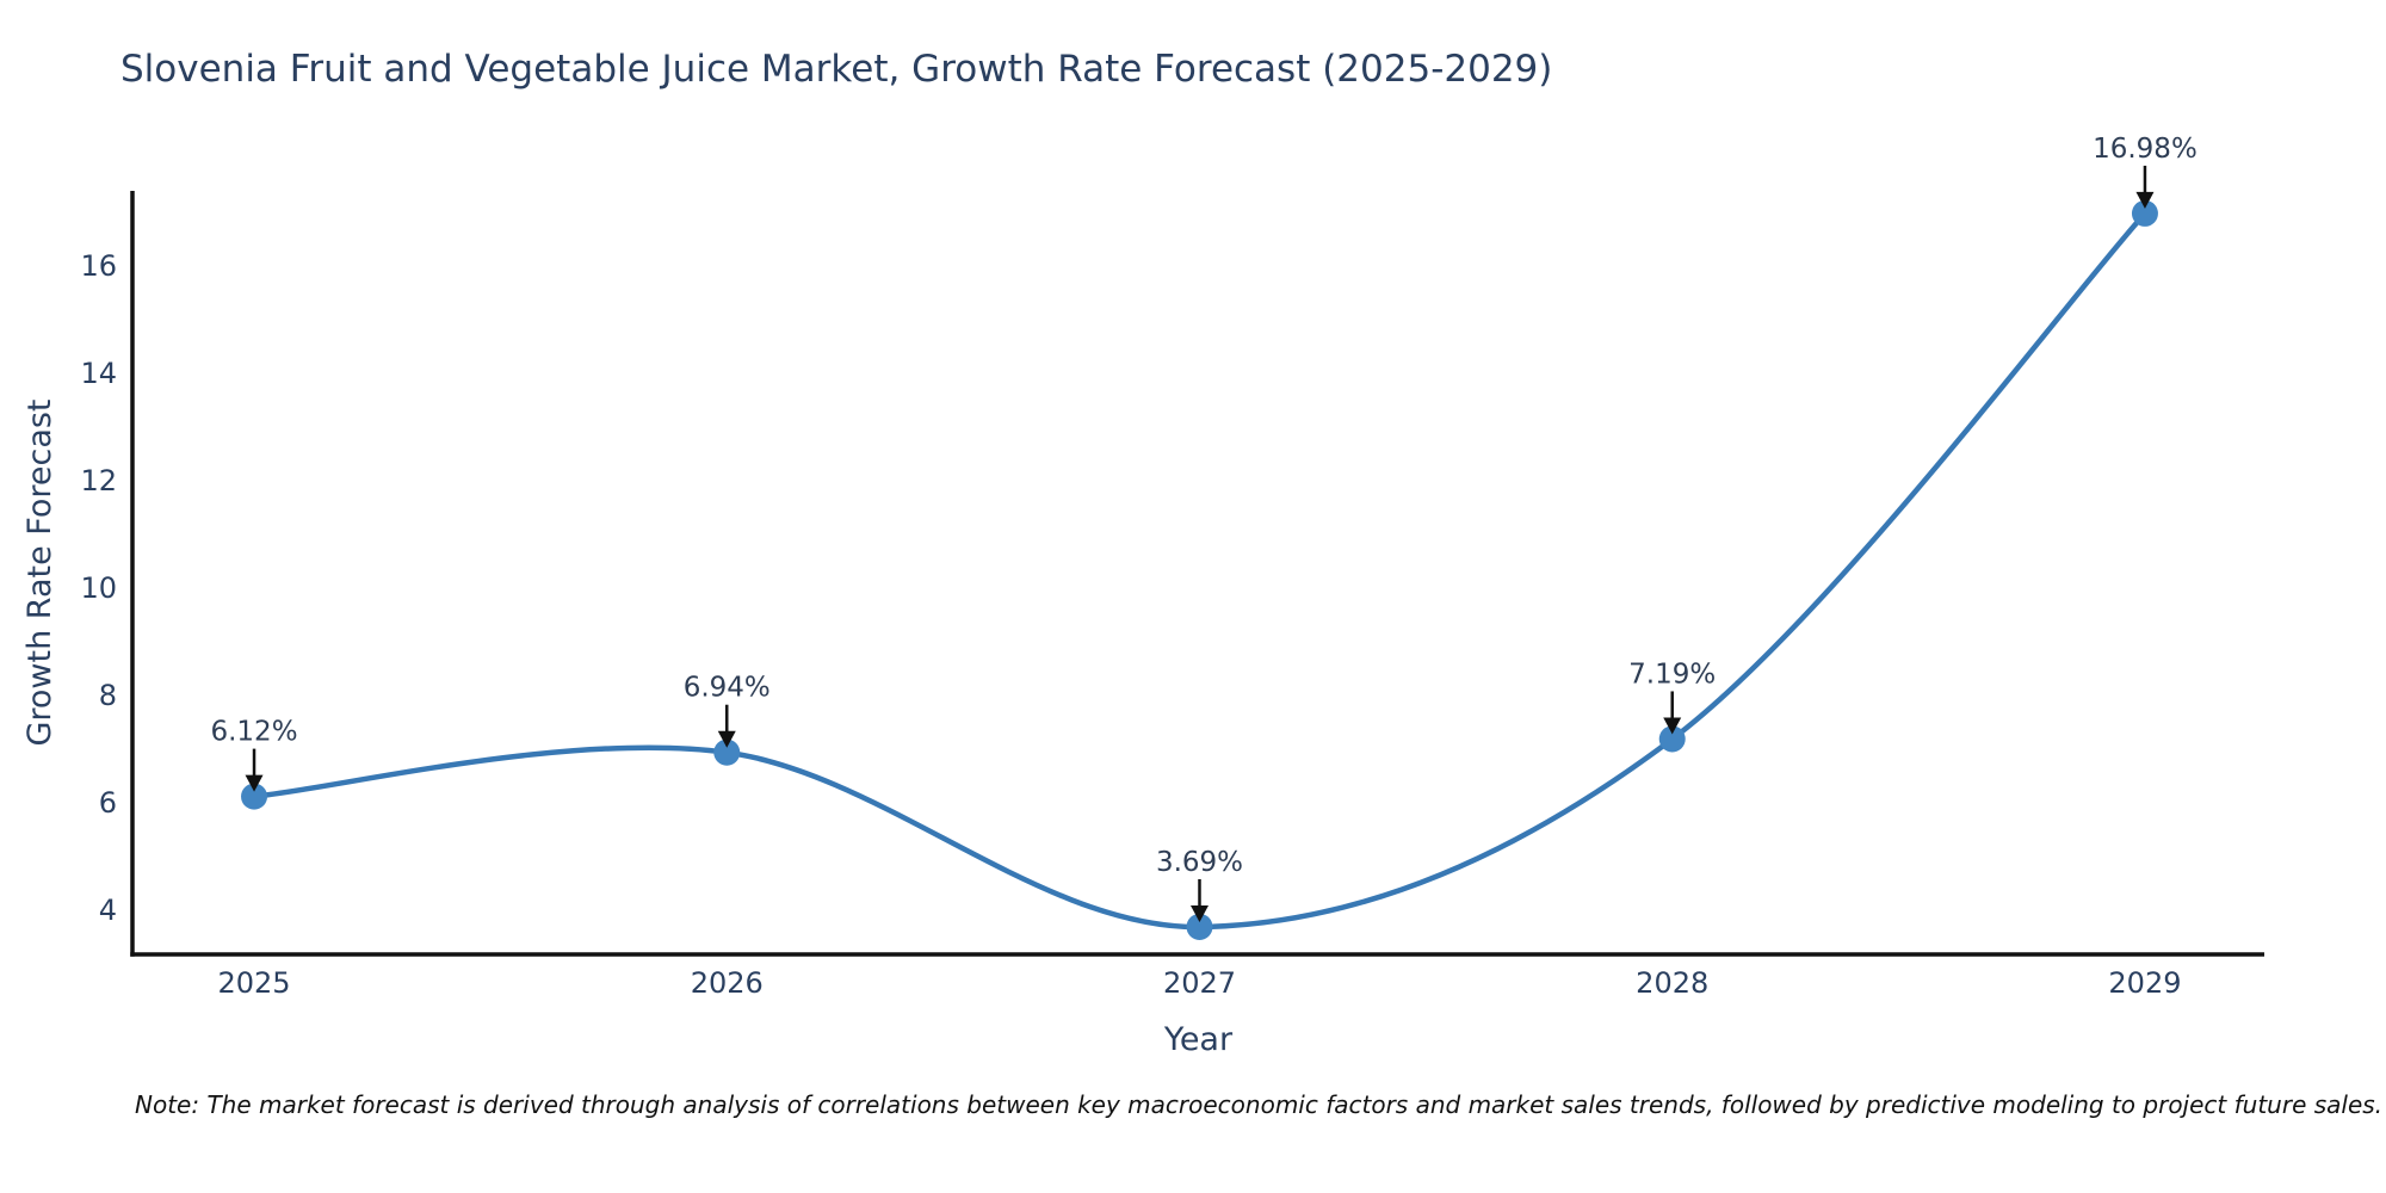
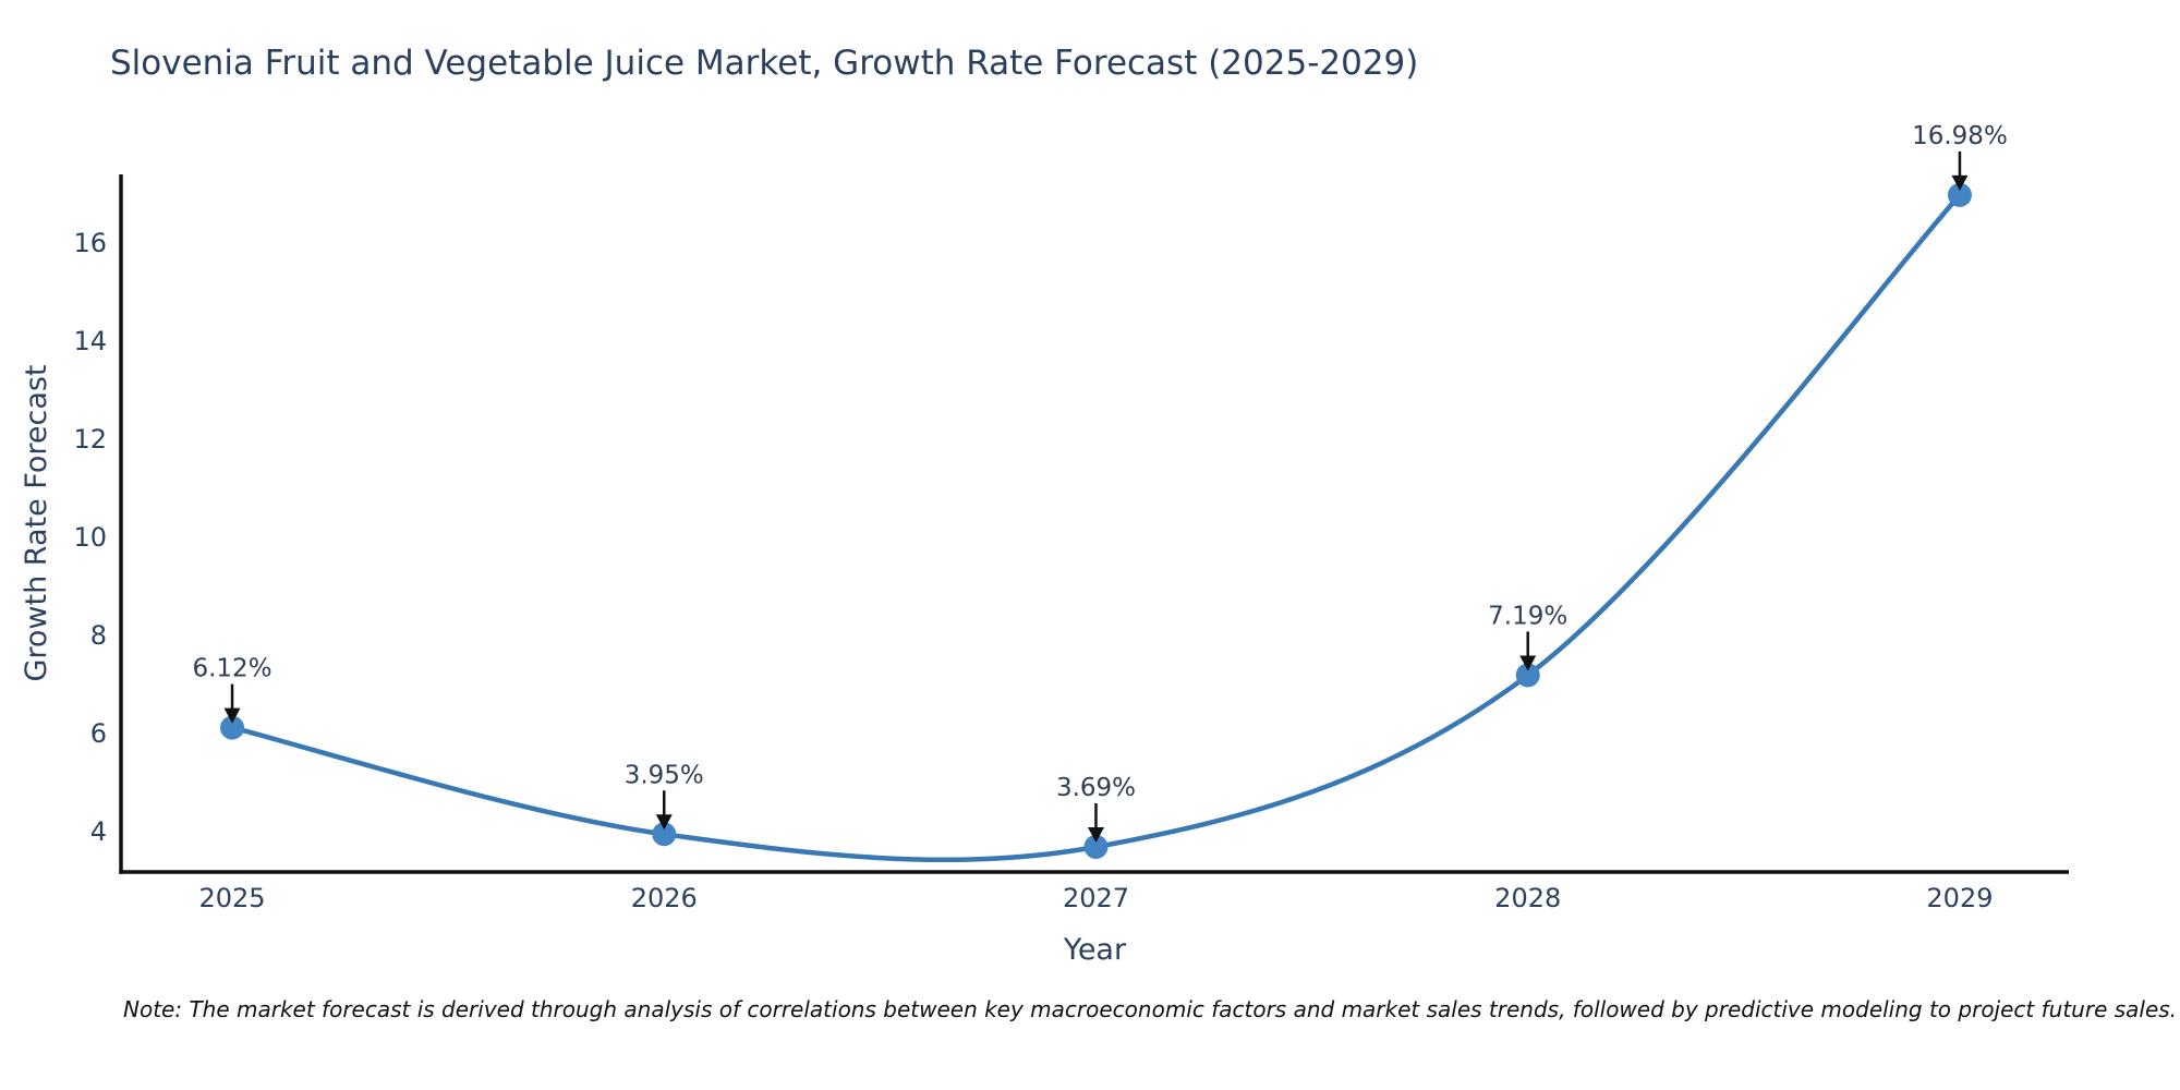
2026: 6.94% -> 3.95%
